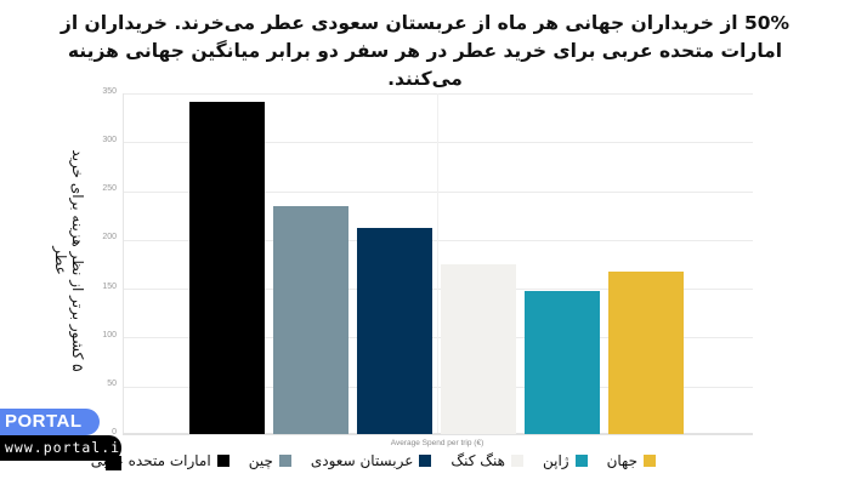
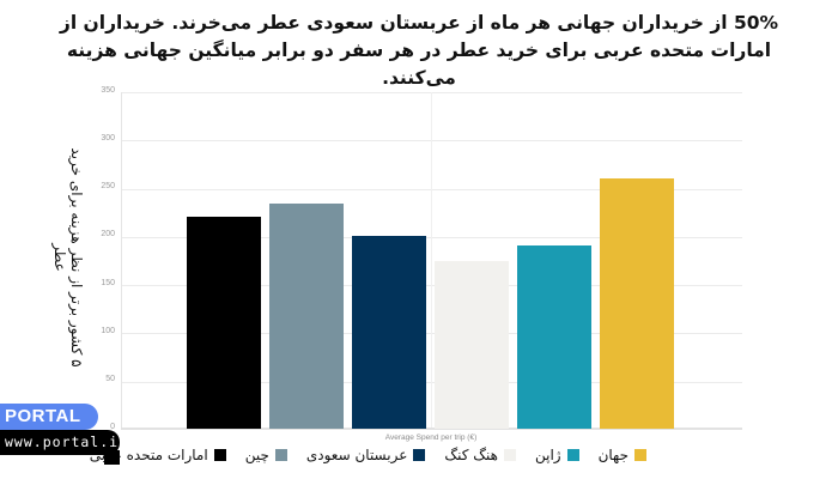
امارات متحده عربی: 340 -> 220
عربستان سعودی: 210 -> 200
ژاپن: 150 -> 190
جهان: 170 -> 260
